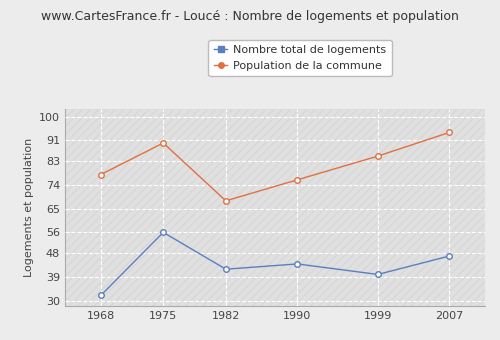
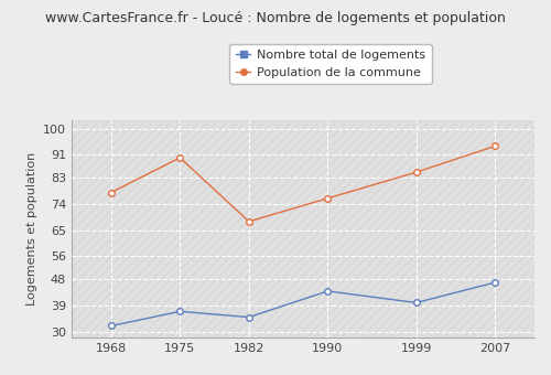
Nombre total de logements/1975: 56 -> 37
Nombre total de logements/1982: 42 -> 35
